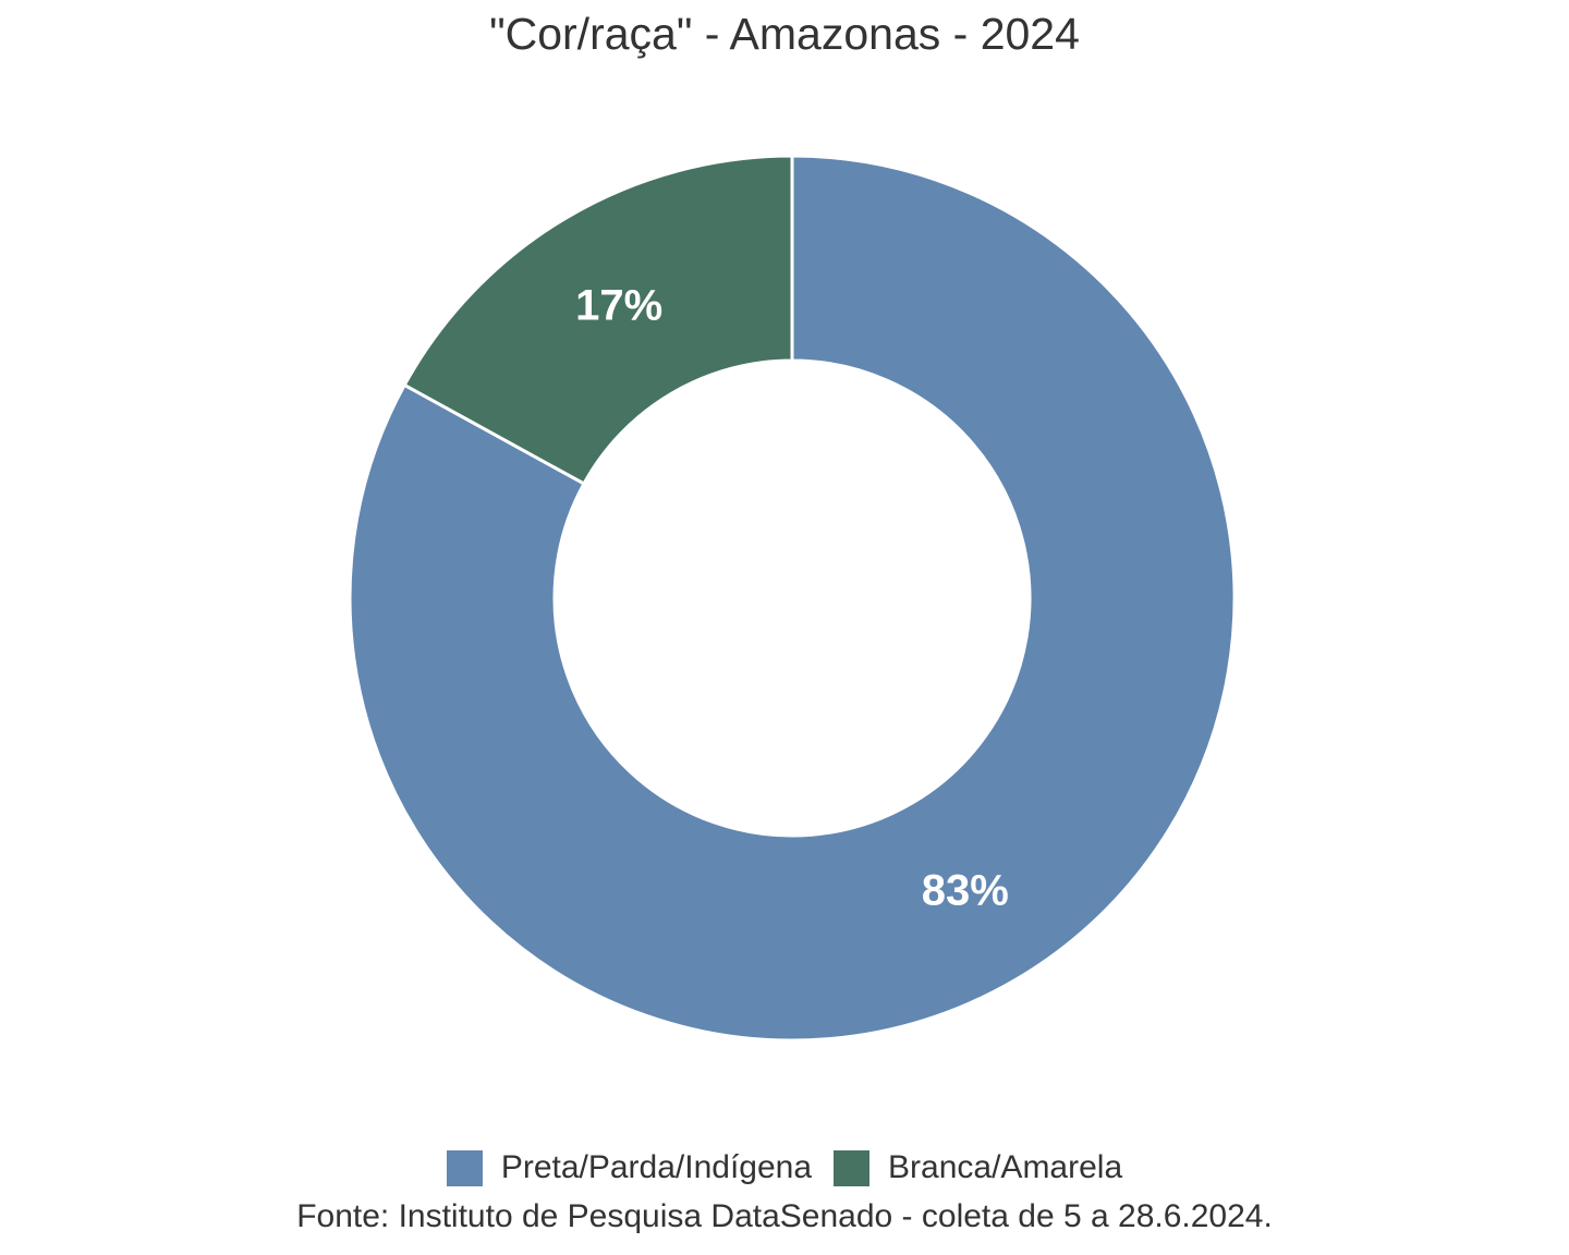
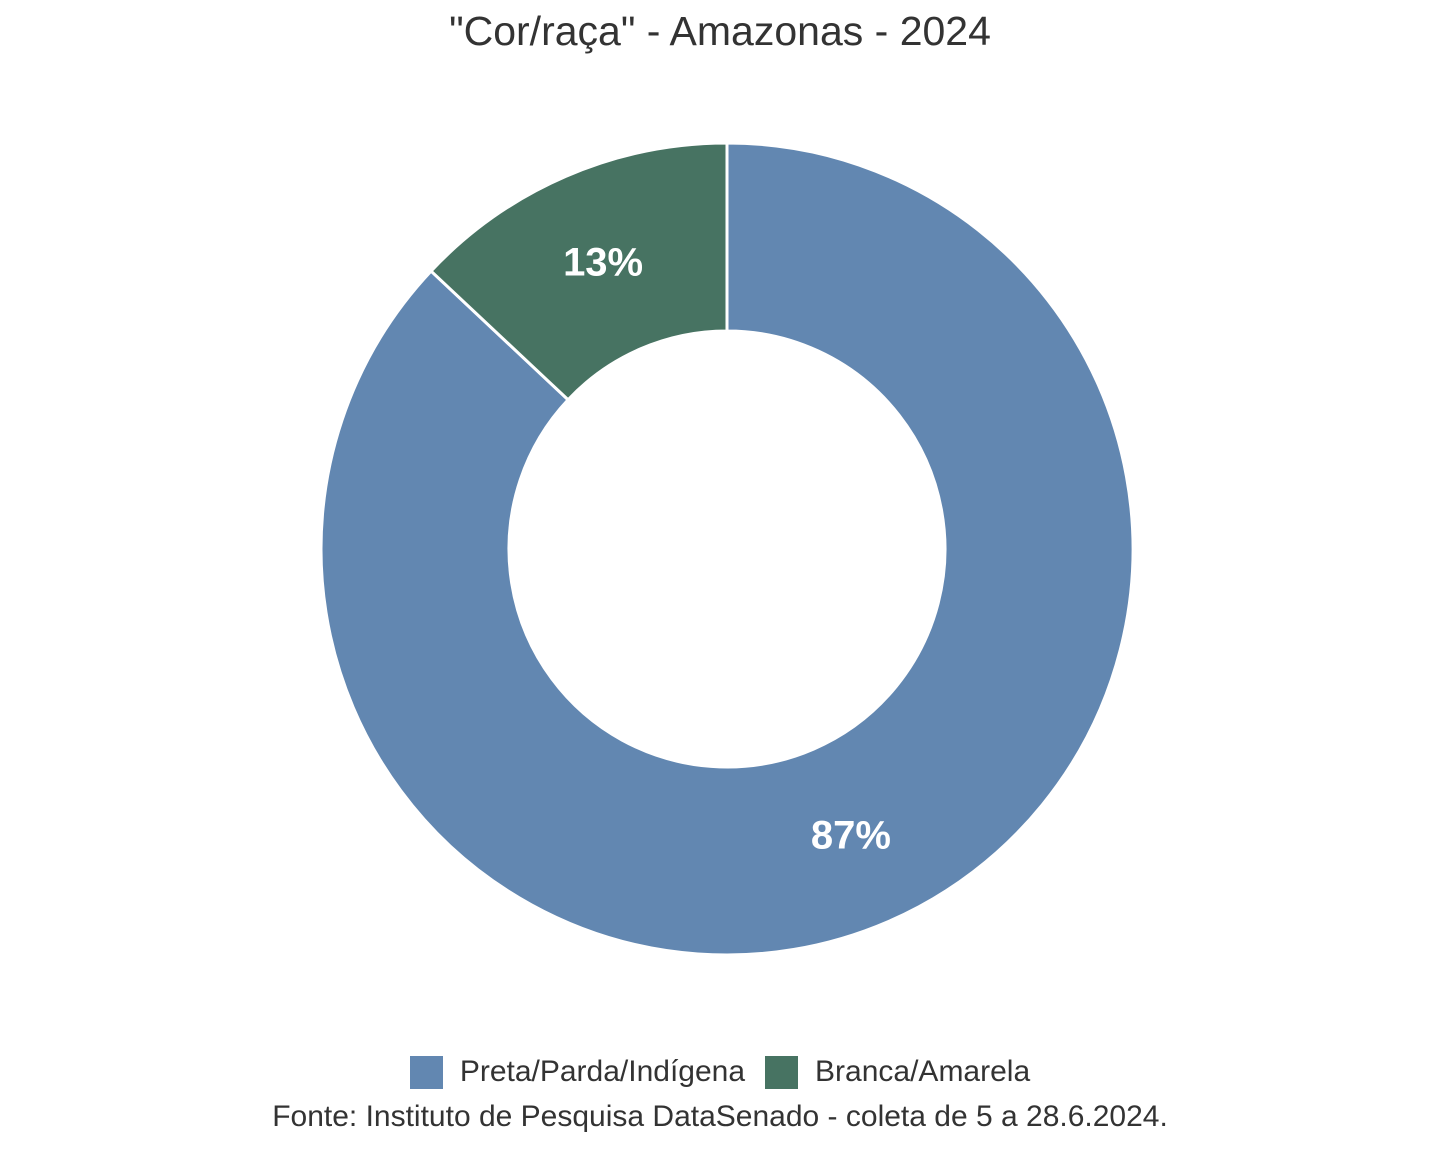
Preta/Parda/Indígena: 83% -> 87%
Branca/Amarela: 17% -> 13%
